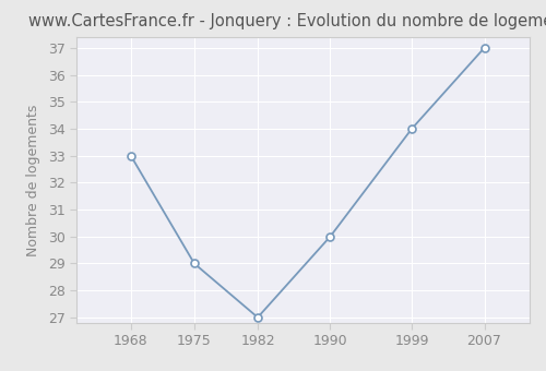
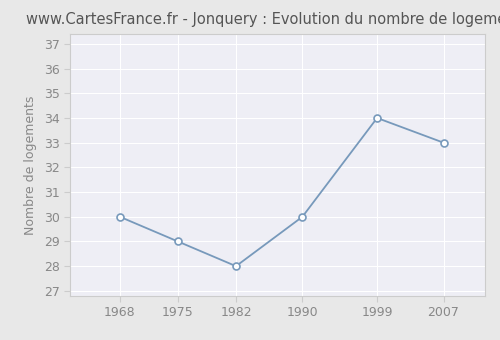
1968: 33 -> 30
1982: 27 -> 28
2007: 37 -> 33
